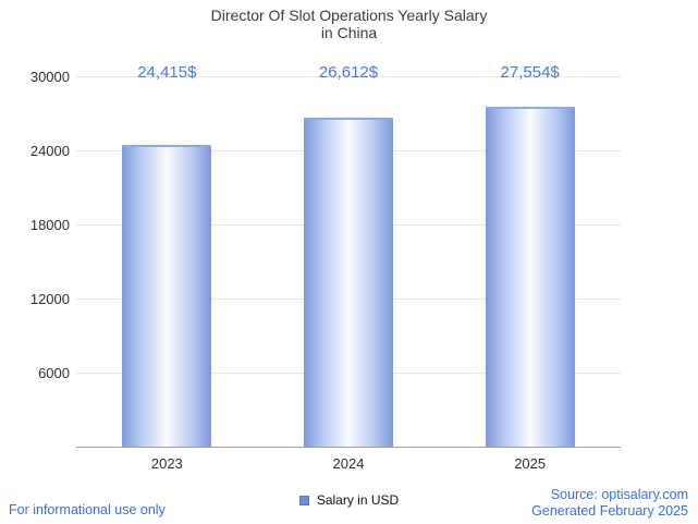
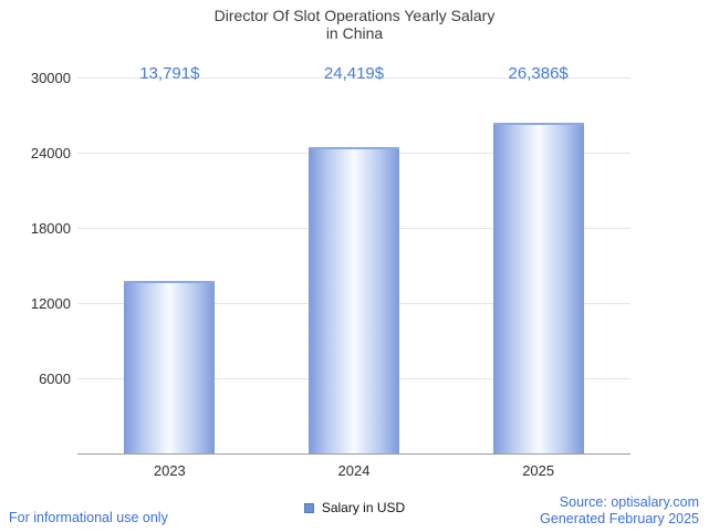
2023: 24,415 -> 13,791
2024: 26,612 -> 24,419
2025: 27,554 -> 26,386
